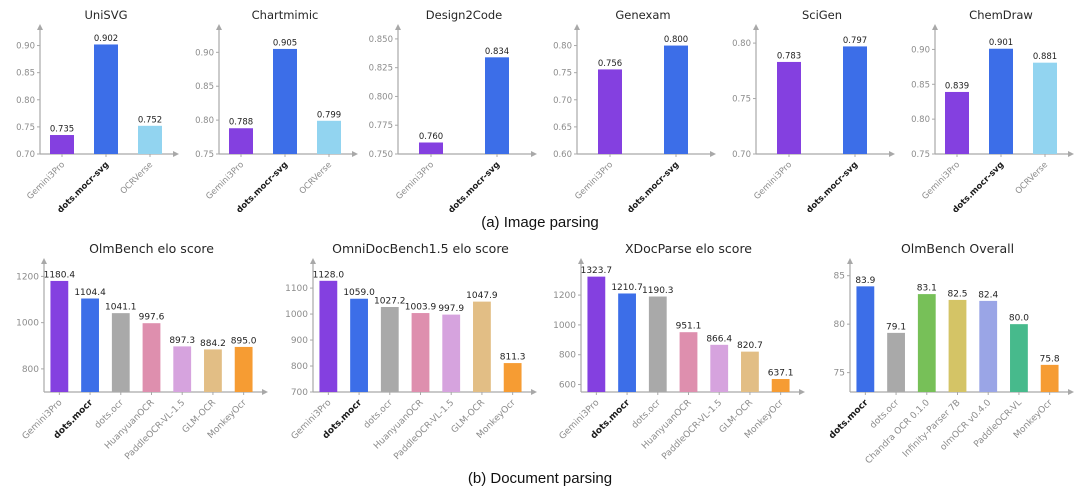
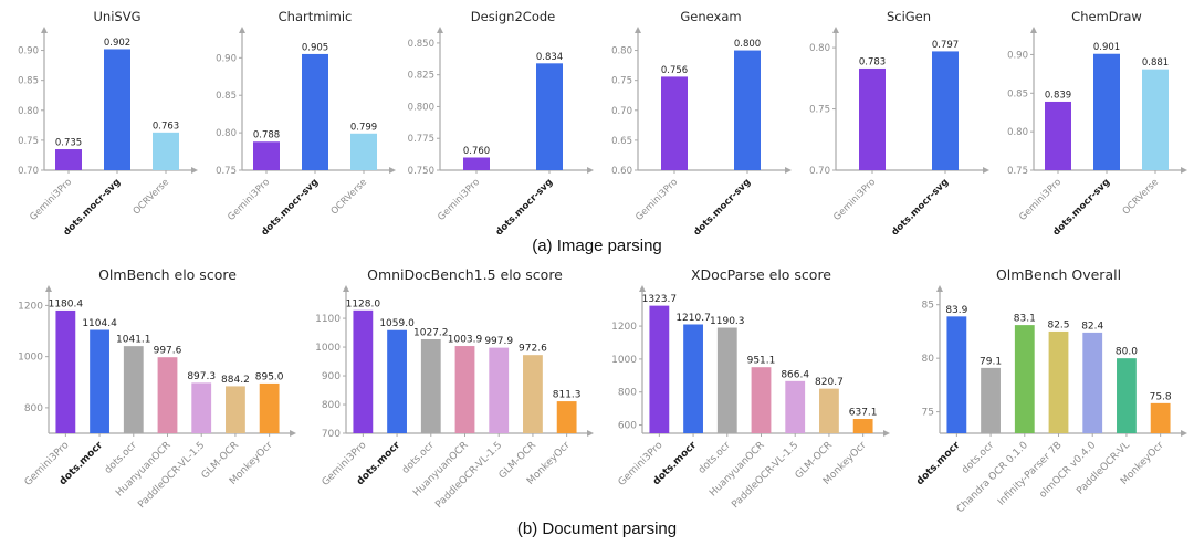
UniSVG/OCRVerse: 0.752 -> 0.763
OmniDocBench1.5 elo score/GLM-OCR: 1047.9 -> 972.6
